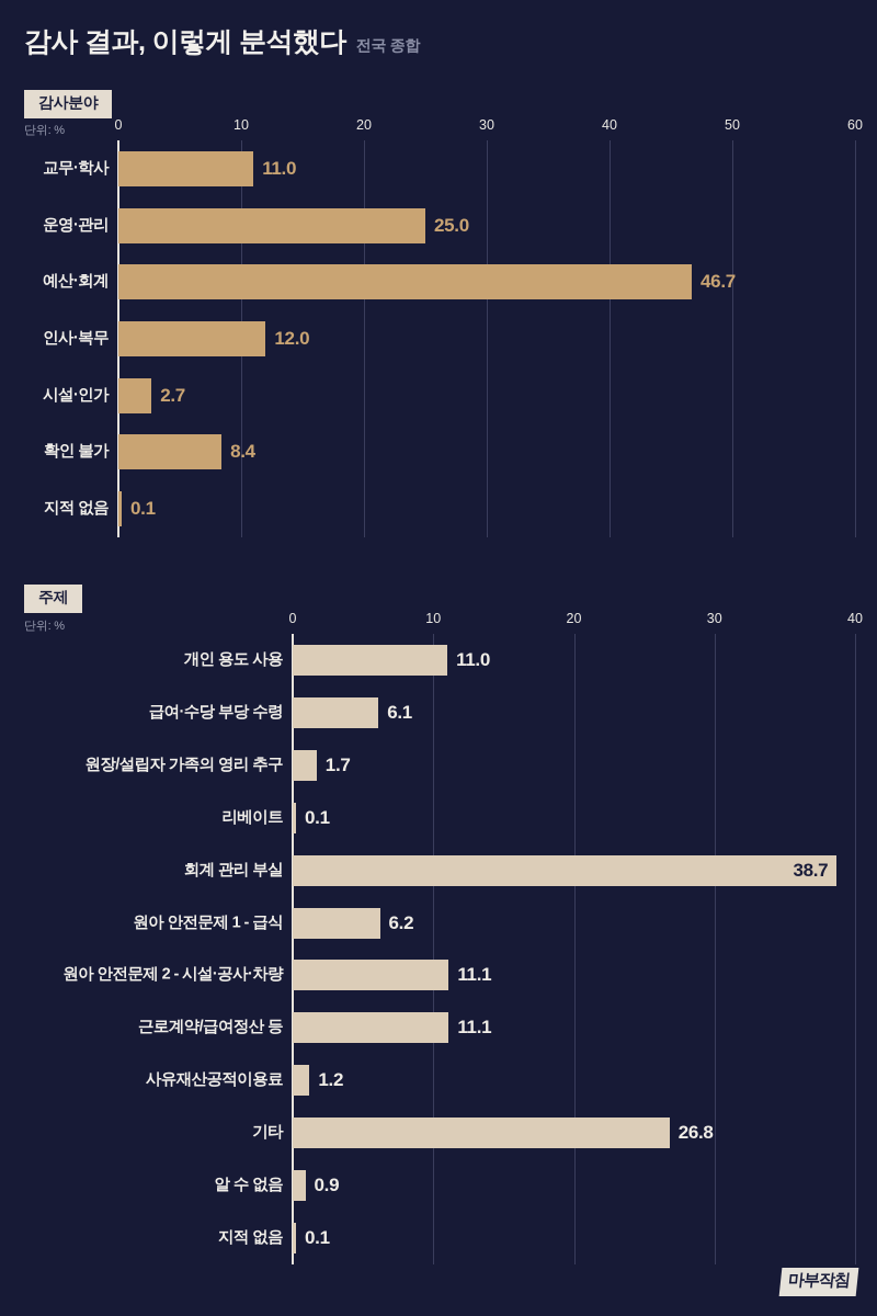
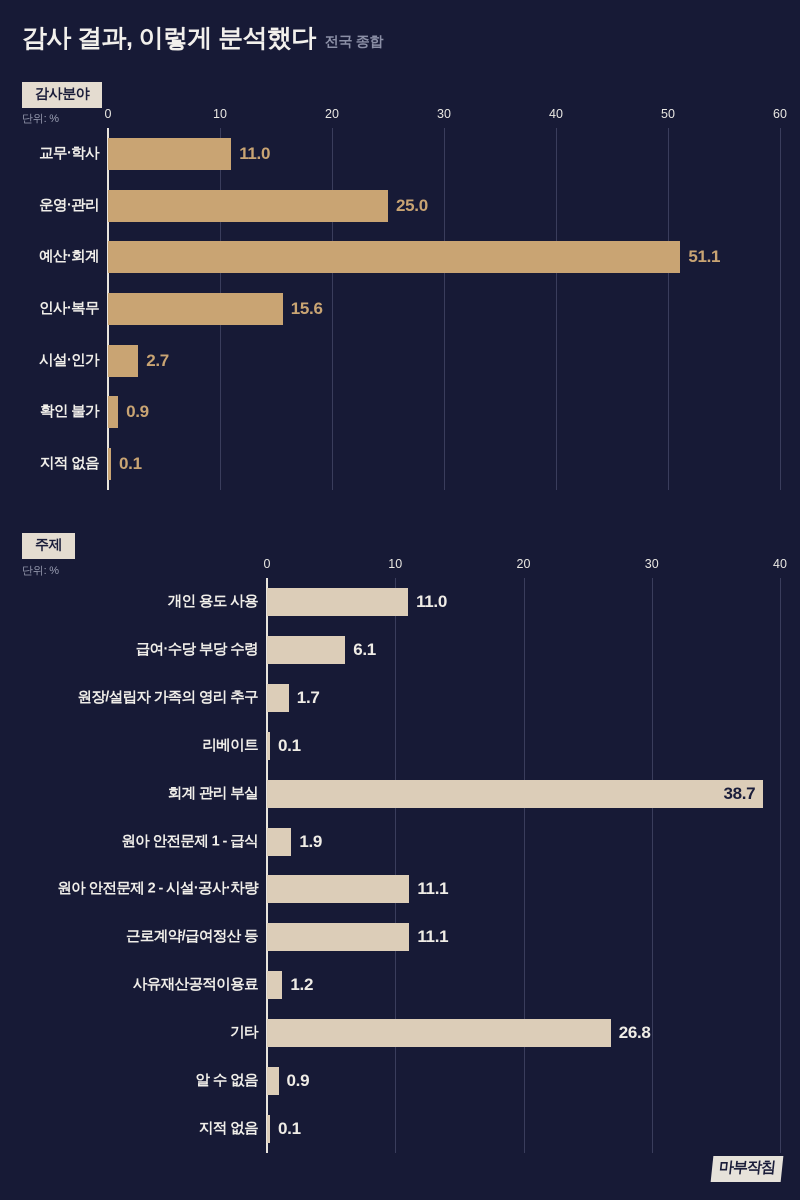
감사분야/예산·회계: 46.7 -> 51.1
감사분야/인사·복무: 12.0 -> 15.6
감사분야/확인 불가: 8.4 -> 0.9
주제/원아 안전문제 1 - 급식: 6.2 -> 1.9
